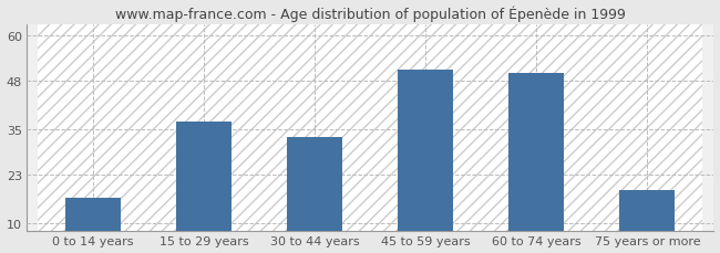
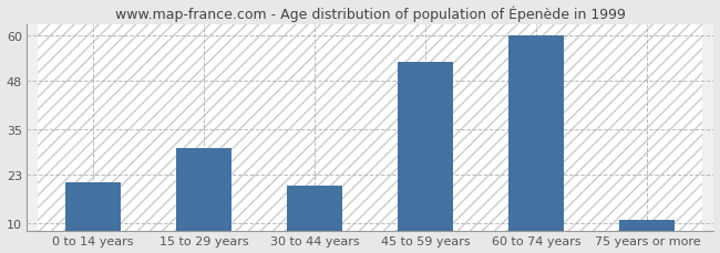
0 to 14 years: 17 -> 21
15 to 29 years: 37 -> 30
30 to 44 years: 33 -> 20
45 to 59 years: 51 -> 53
60 to 74 years: 50 -> 60
75 years or more: 19 -> 11
